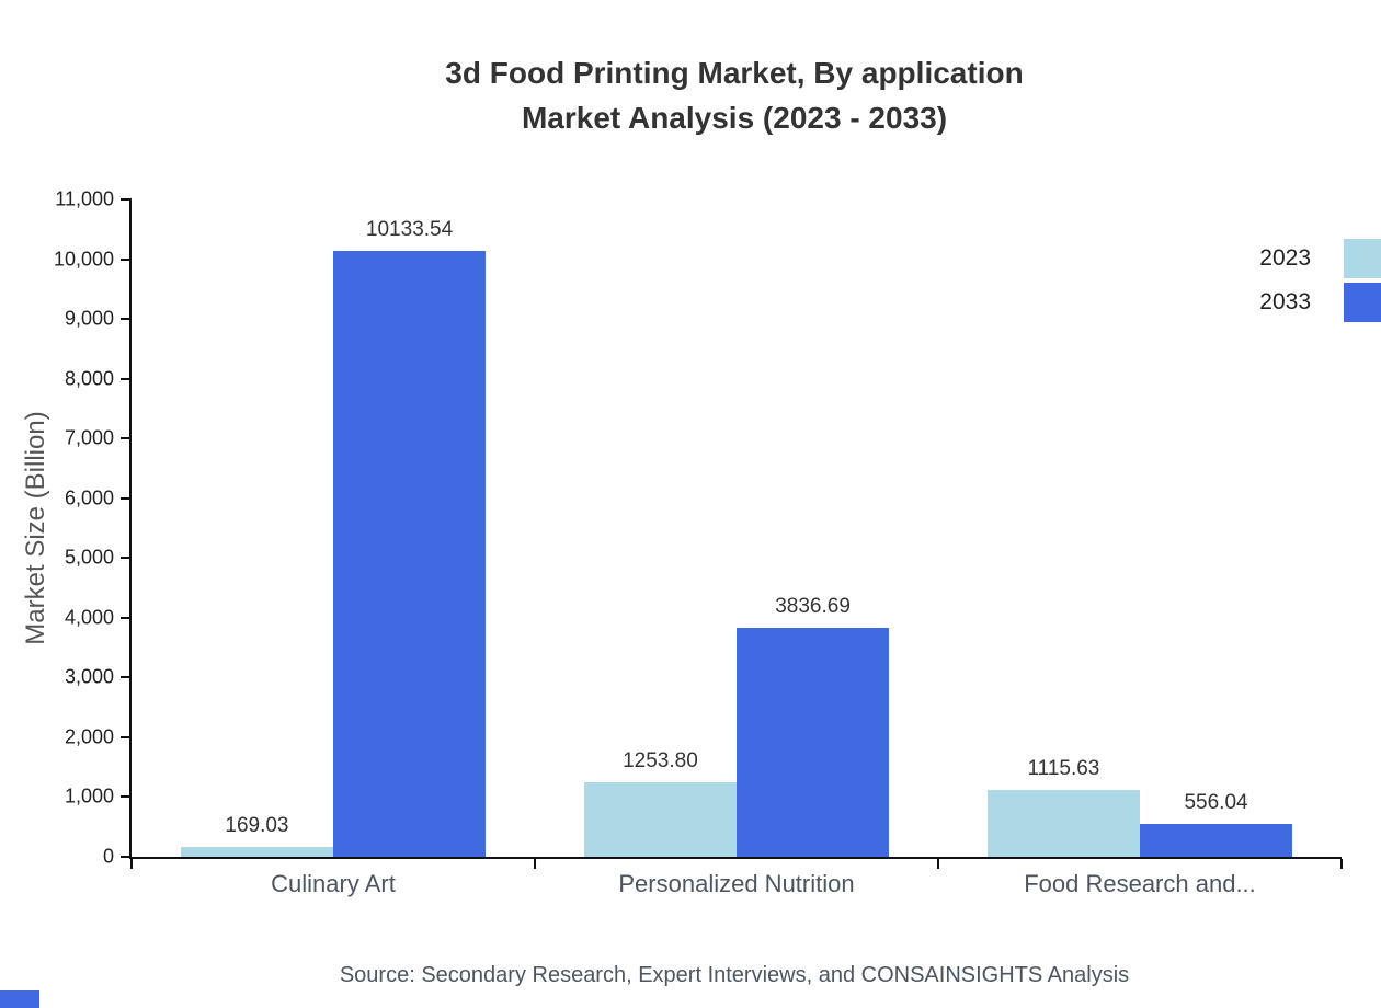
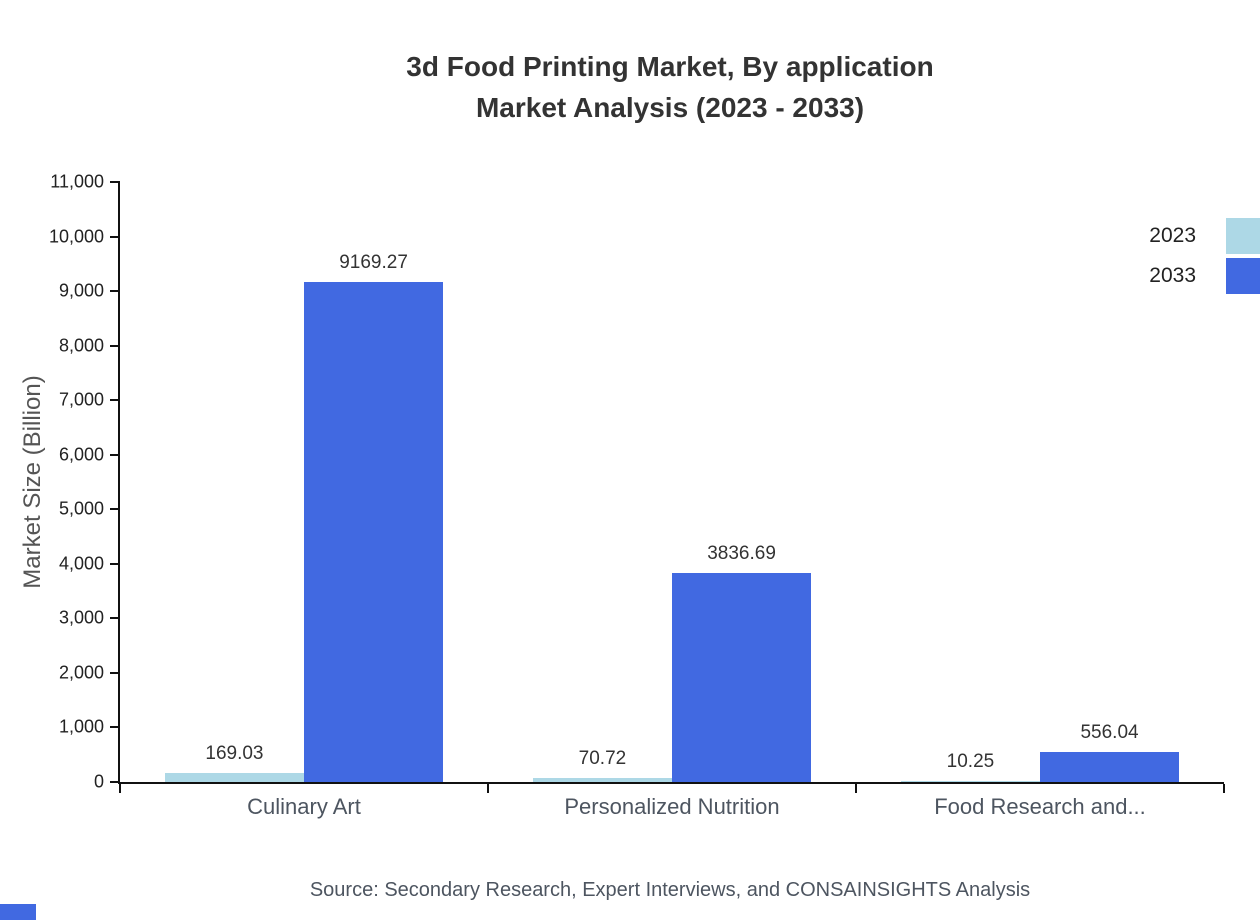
2033/Culinary Art: 10133.54 -> 9169.27
2023/Personalized Nutrition: 1253.80 -> 70.72
2023/Food Research and...: 1115.63 -> 10.25
